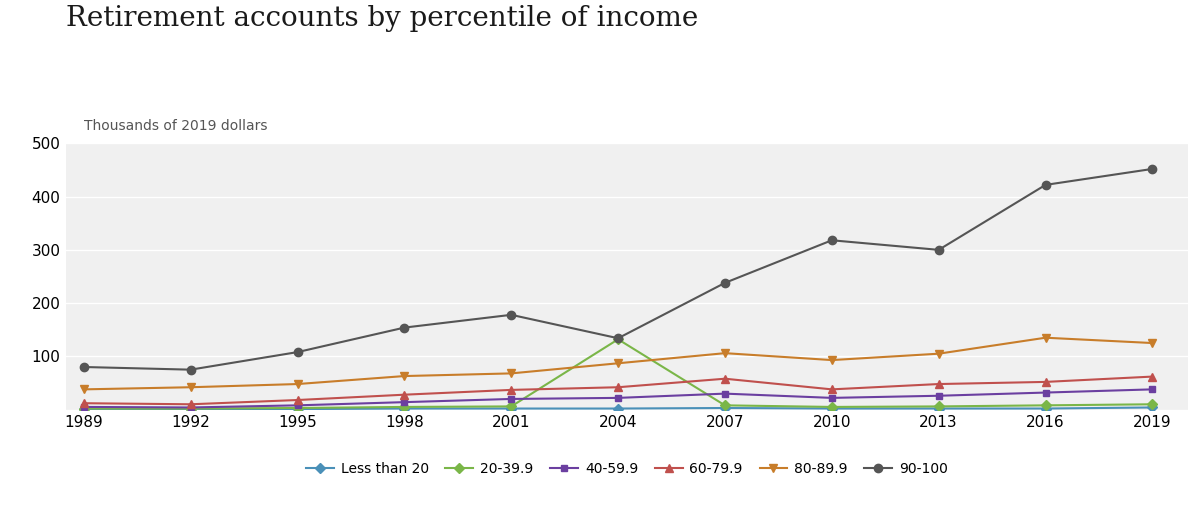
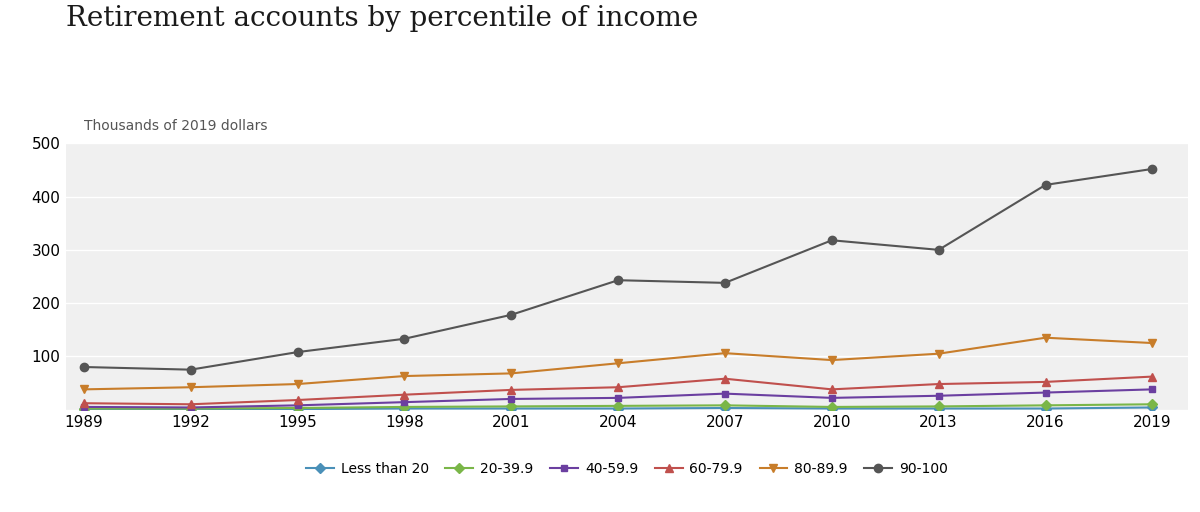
90-100/1998: 154 -> 133
20-39.9/2004: 132 -> 7
90-100/2004: 134 -> 243
